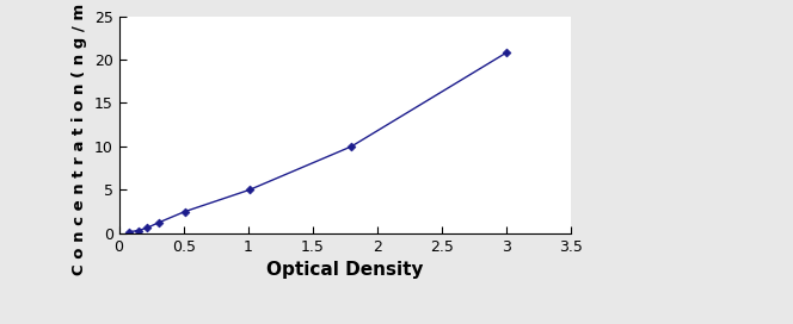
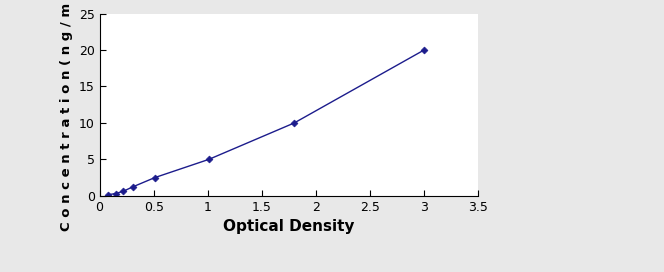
3: 20.8 -> 20.0
